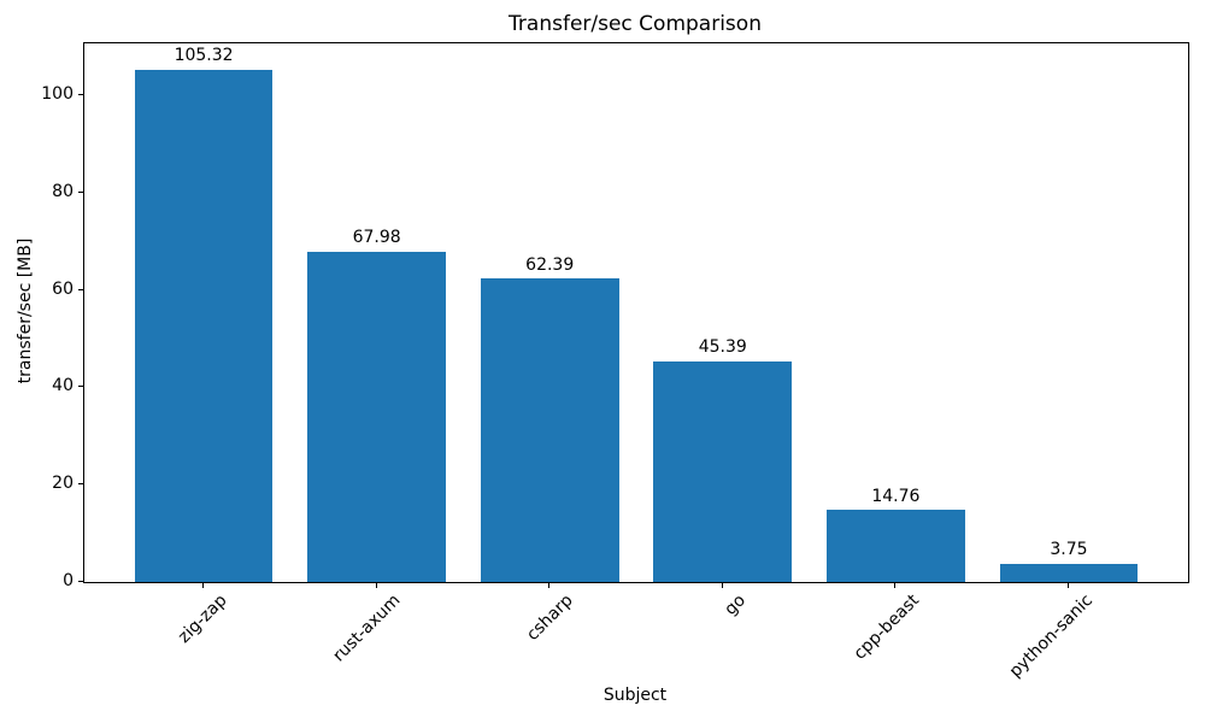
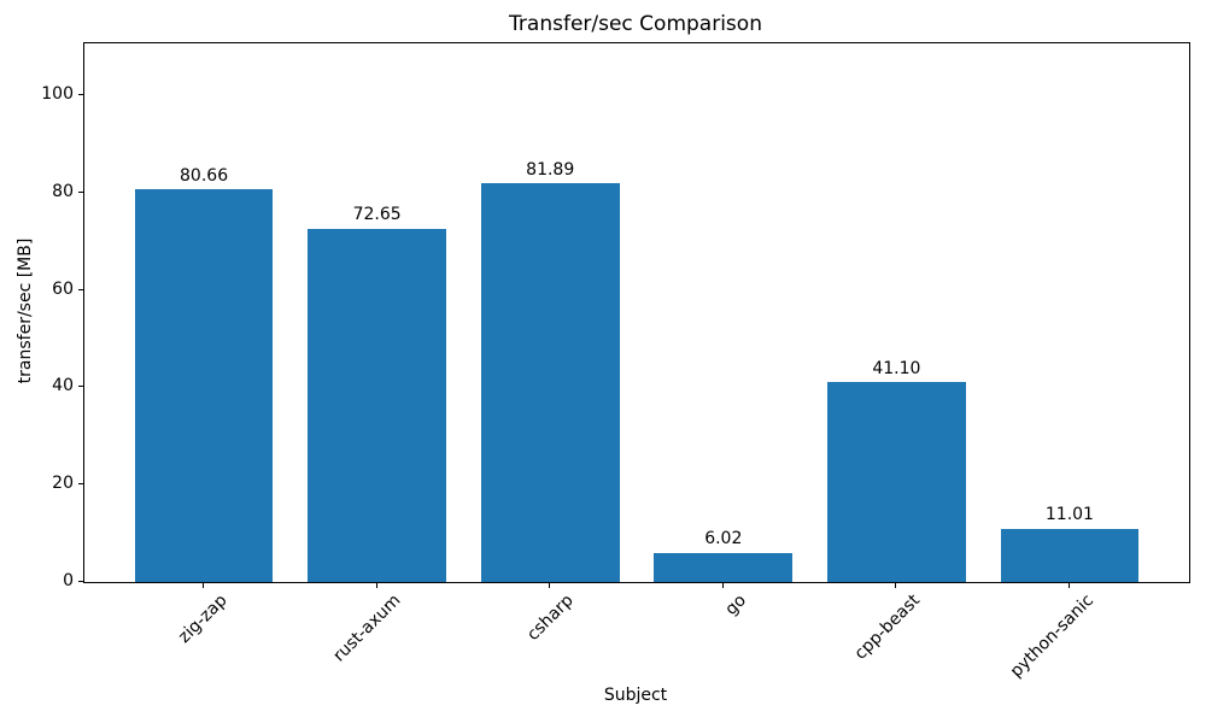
zig-zap: 105.32 -> 80.66
rust-axum: 67.98 -> 72.65
csharp: 62.39 -> 81.89
go: 45.39 -> 6.02
cpp-beast: 14.76 -> 41.10
python-sanic: 3.75 -> 11.01
